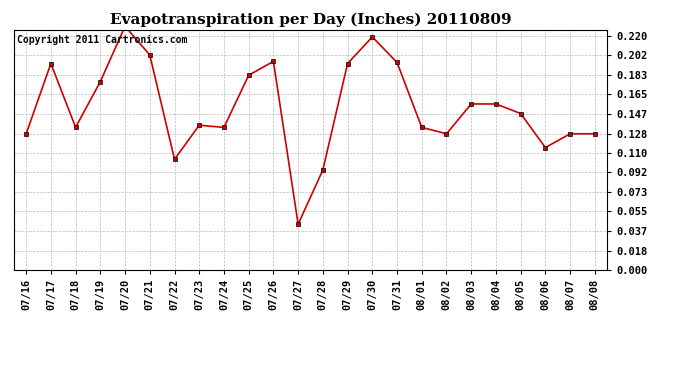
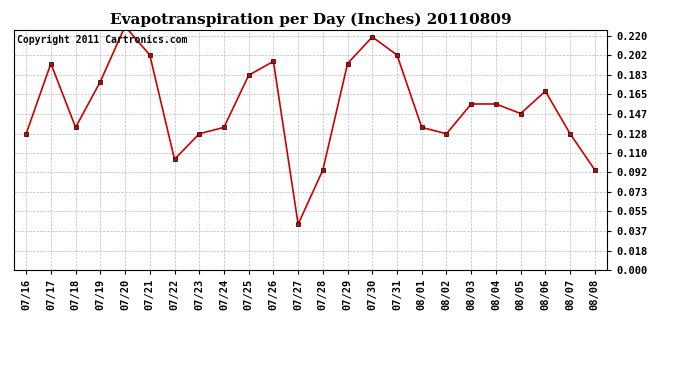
07/23: 0.136 -> 0.128
07/31: 0.195 -> 0.202
08/06: 0.115 -> 0.168
08/08: 0.128 -> 0.094
